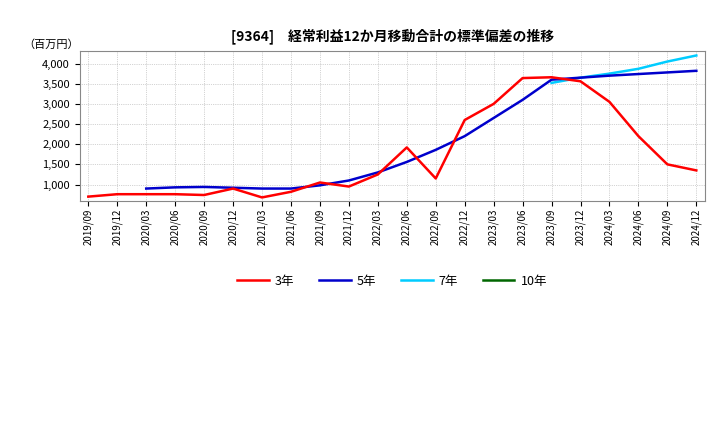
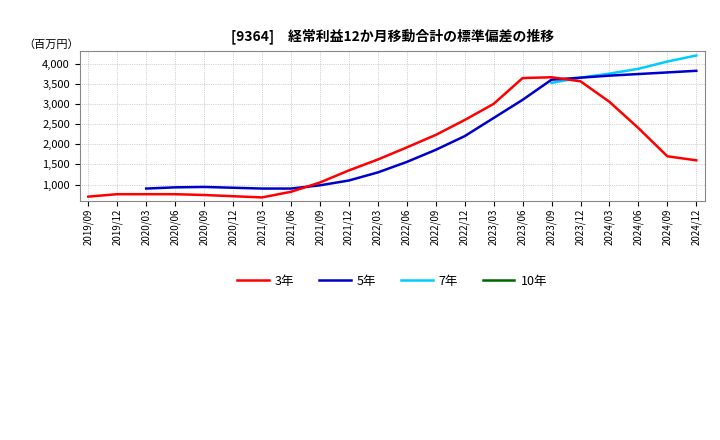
3年/2020/12: 900 -> 710
3年/2021/12: 950 -> 1,350
3年/2022/03: 1,250 -> 1,620
3年/2022/09: 1,150 -> 2,230
3年/2024/06: 2,200 -> 2,400
3年/2024/09: 1,500 -> 1,700
3年/2024/12: 1,350 -> 1,600
